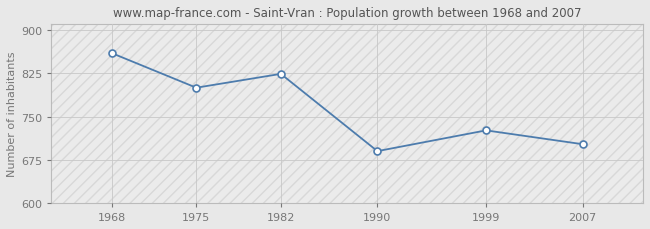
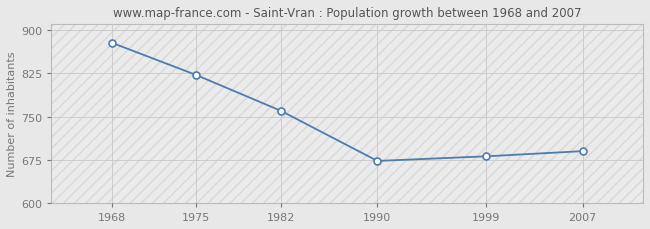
1968: 860 -> 878
1975: 800 -> 822
1982: 824 -> 760
1990: 690 -> 673
1999: 726 -> 681
2007: 702 -> 690
